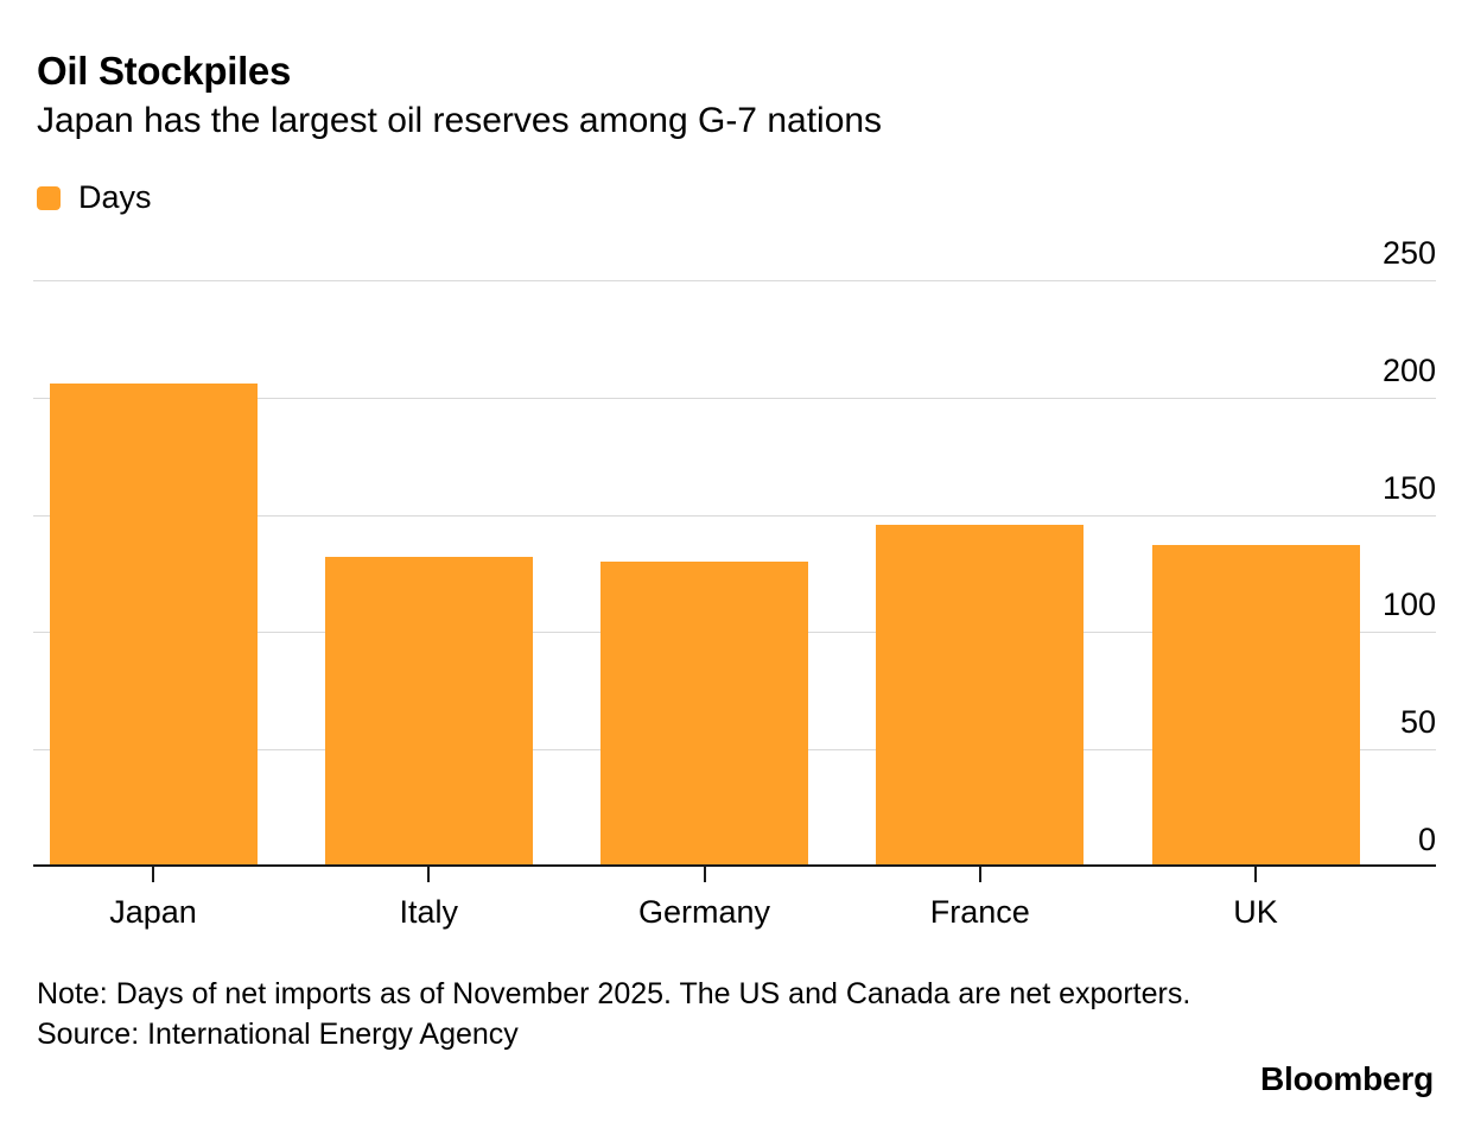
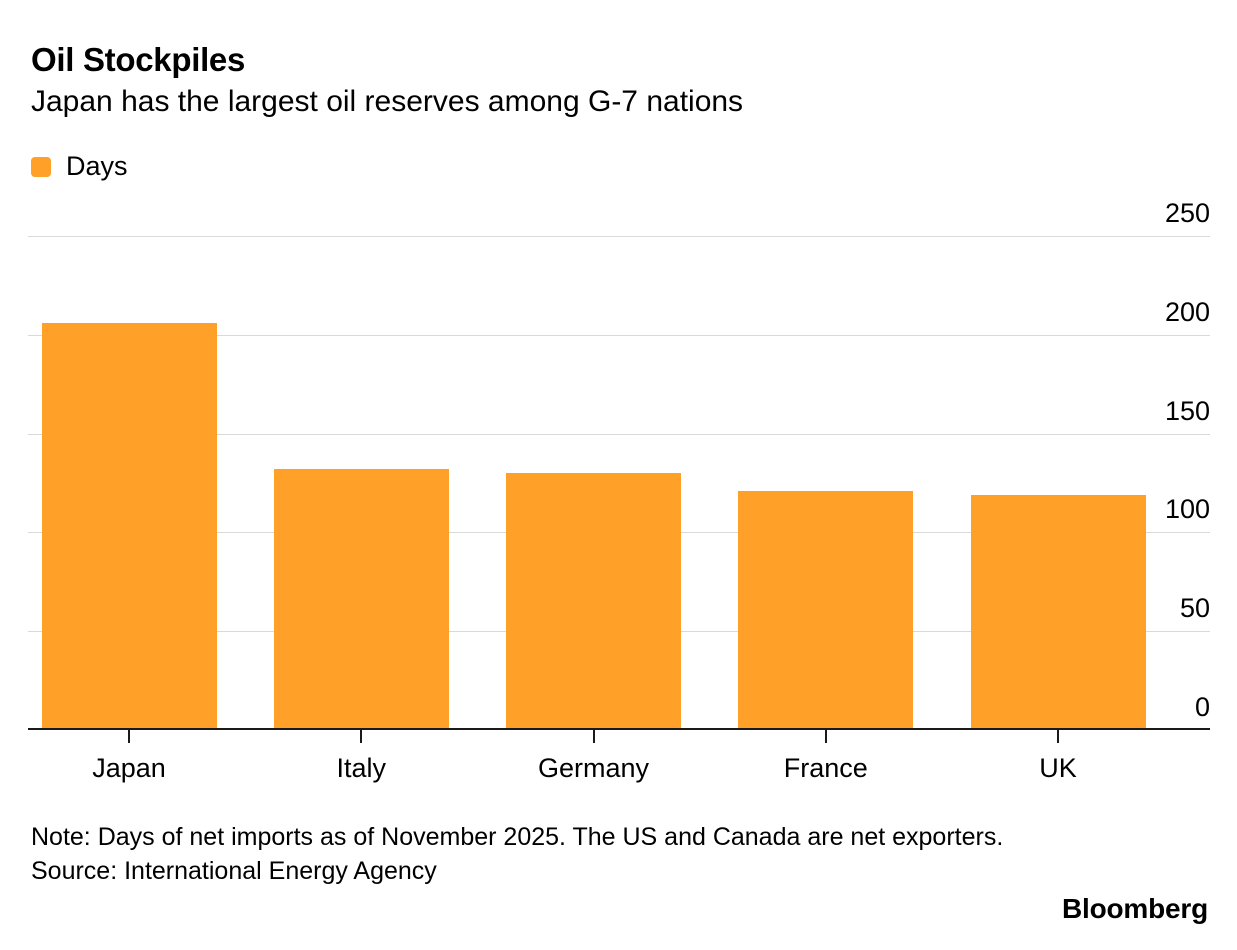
France: 146 -> 121
UK: 137 -> 119
